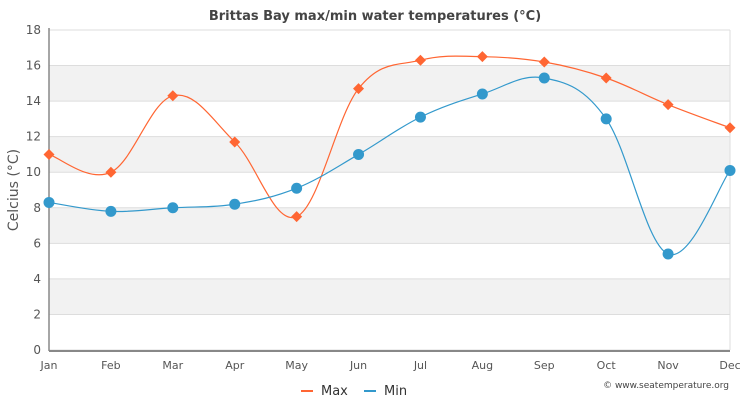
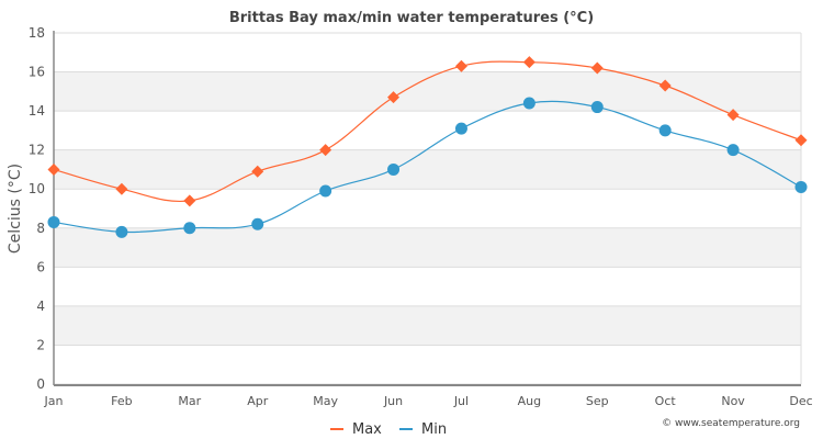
Max/Mar: 14.3 -> 9.4
Max/Apr: 11.7 -> 10.9
Max/May: 7.5 -> 12.0
Min/May: 9.1 -> 9.9
Min/Sep: 15.3 -> 14.2
Min/Nov: 5.4 -> 12.0
